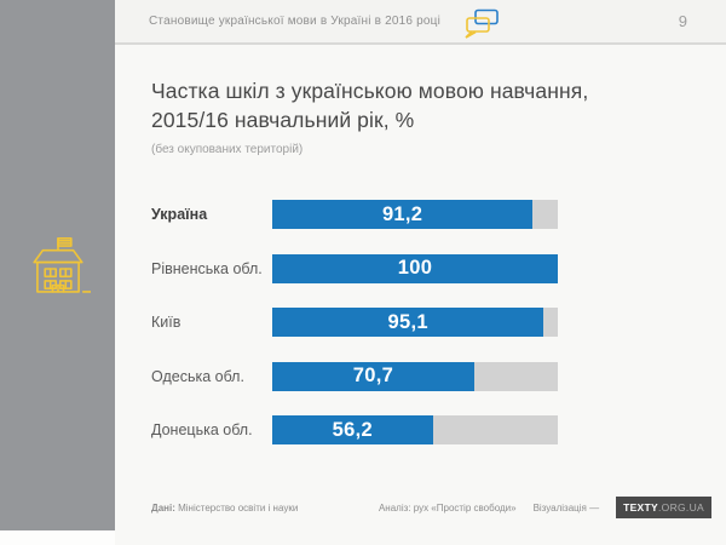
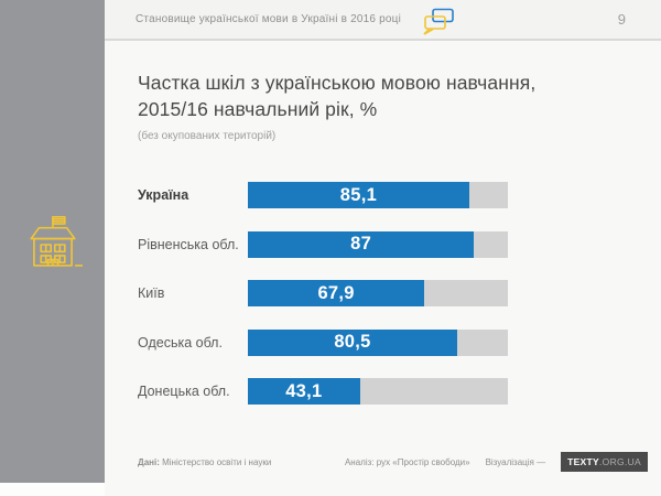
Україна: 91,2 -> 85,1
Рівненська обл.: 100 -> 87
Київ: 95,1 -> 67,9
Одеська обл.: 70,7 -> 80,5
Донецька обл.: 56,2 -> 43,1
